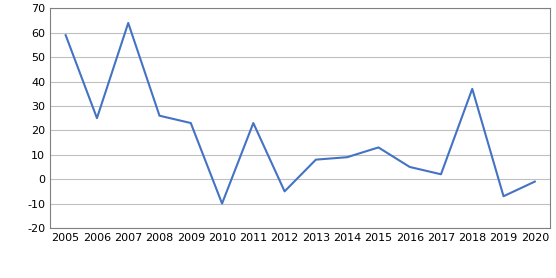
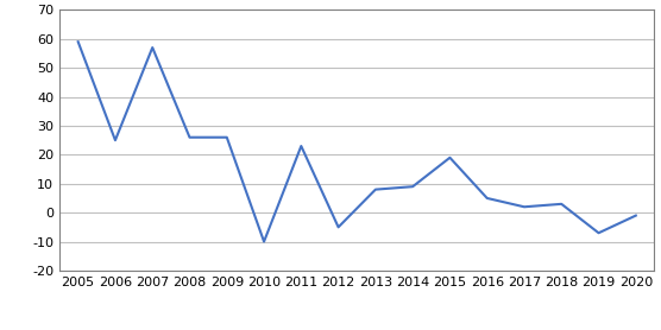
2007: 64 -> 57
2009: 23 -> 26
2015: 13 -> 19
2018: 37 -> 3
